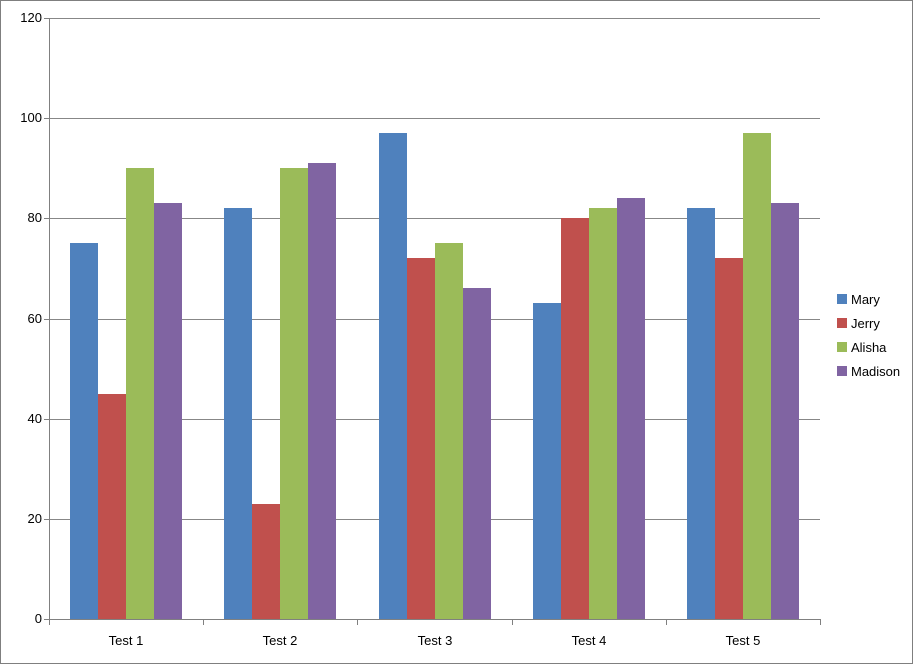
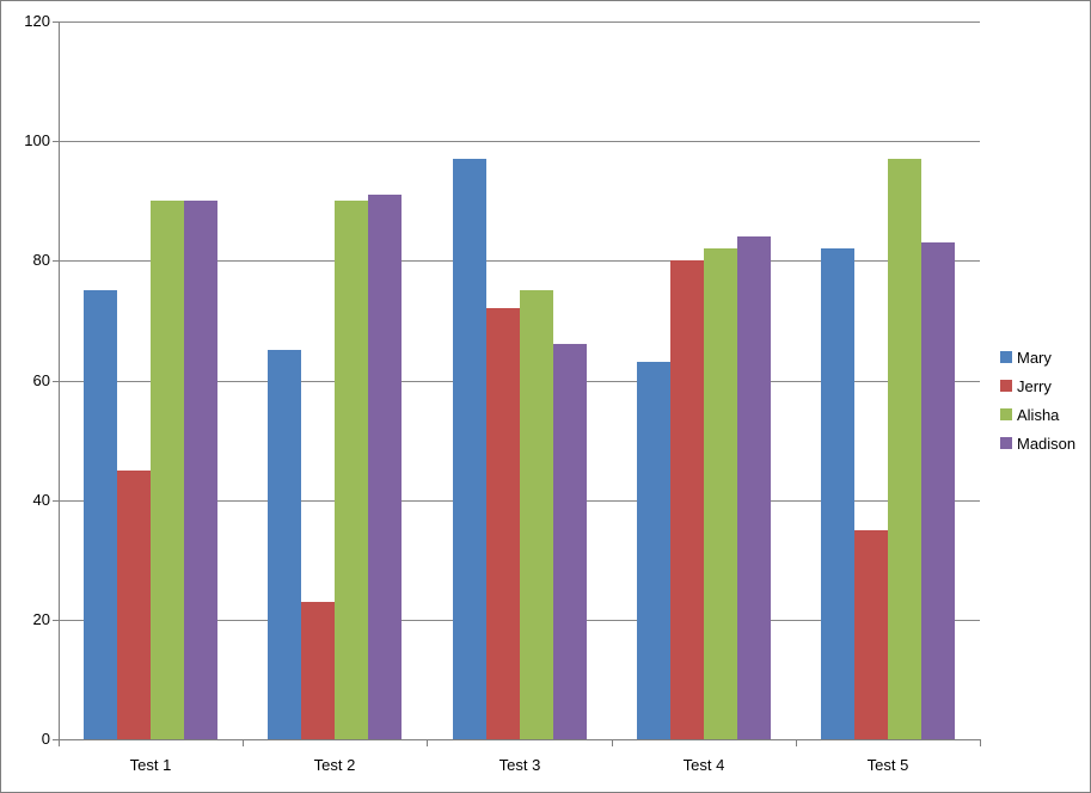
Madison/Test 1: 83 -> 90
Mary/Test 2: 82 -> 65
Jerry/Test 5: 72 -> 35
